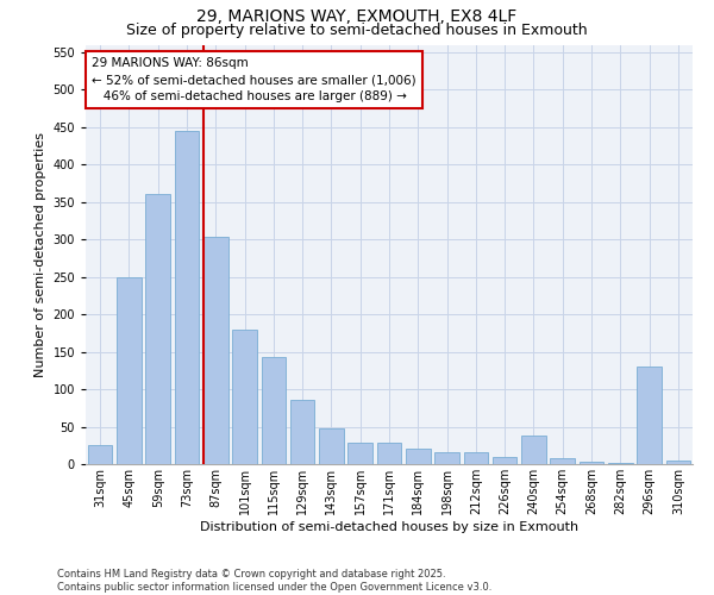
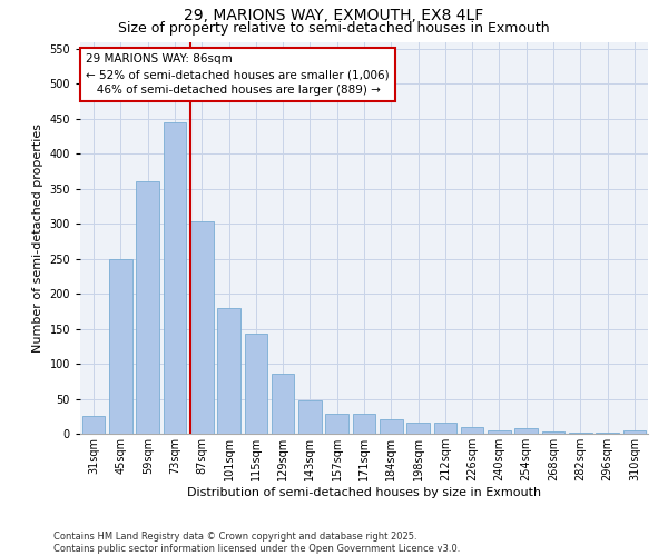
240sqm: 38 -> 5
296sqm: 130 -> 1
